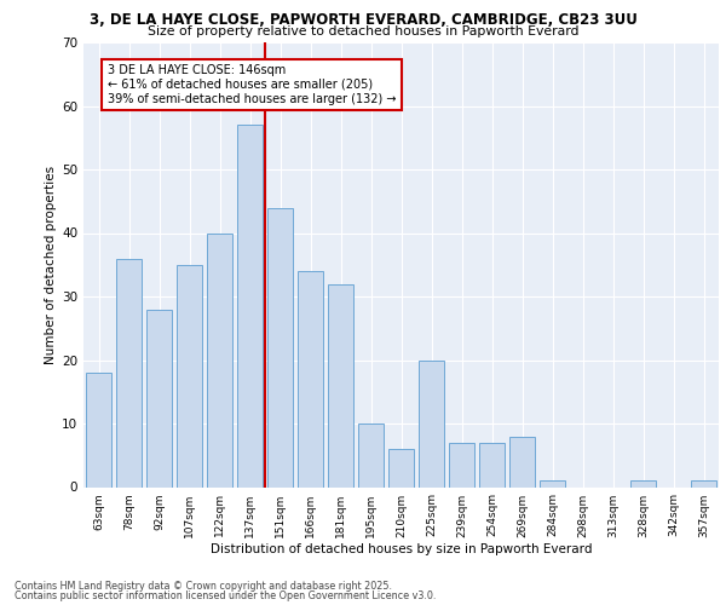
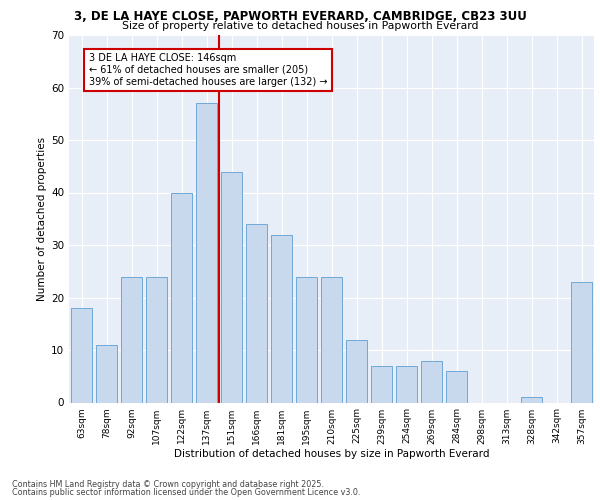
78sqm: 36 -> 11
92sqm: 28 -> 24
107sqm: 35 -> 24
195sqm: 10 -> 24
210sqm: 6 -> 24
225sqm: 20 -> 12
284sqm: 1 -> 6
357sqm: 1 -> 23
